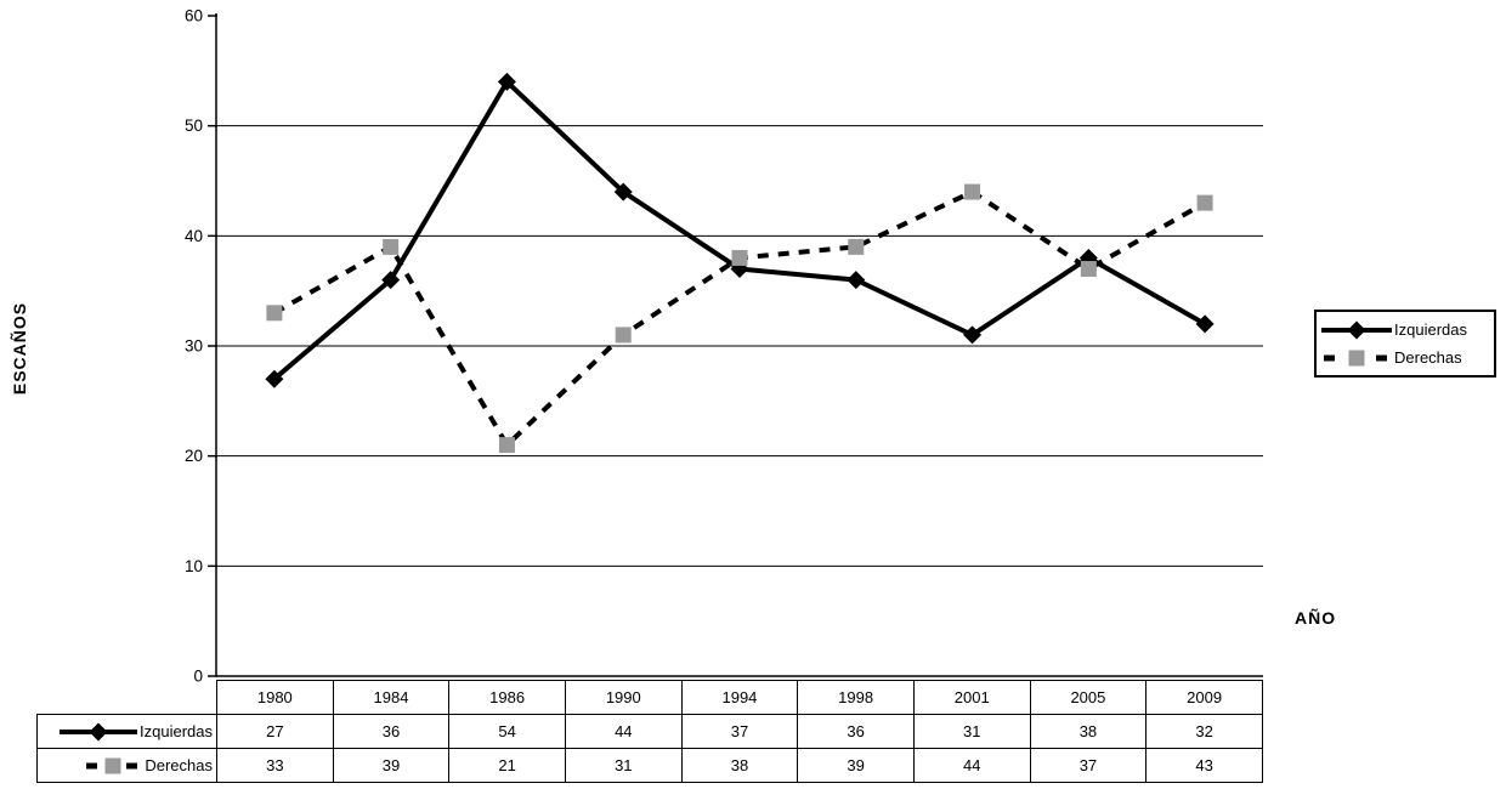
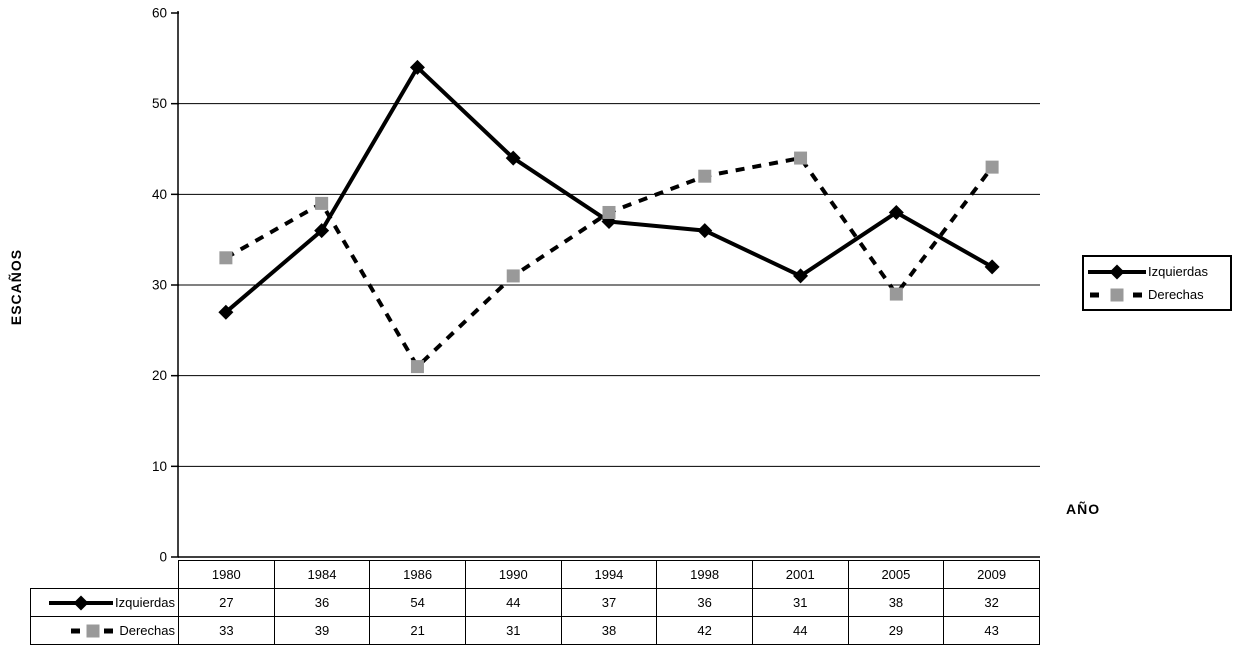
Derechas/1998: 39 -> 42
Derechas/2005: 37 -> 29
